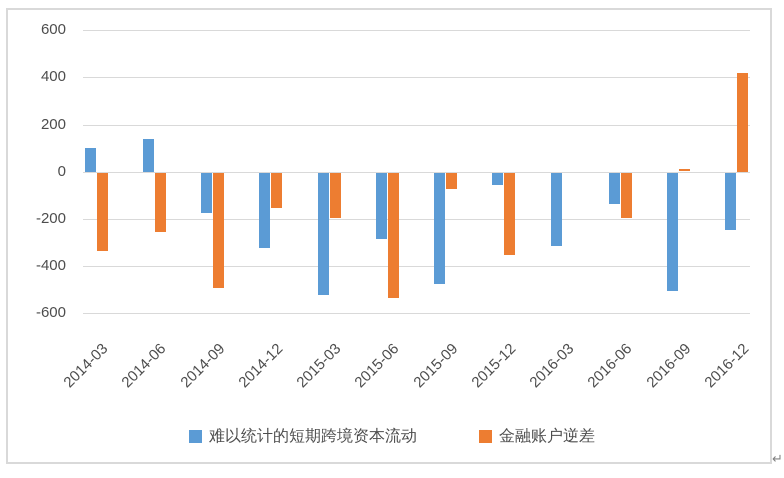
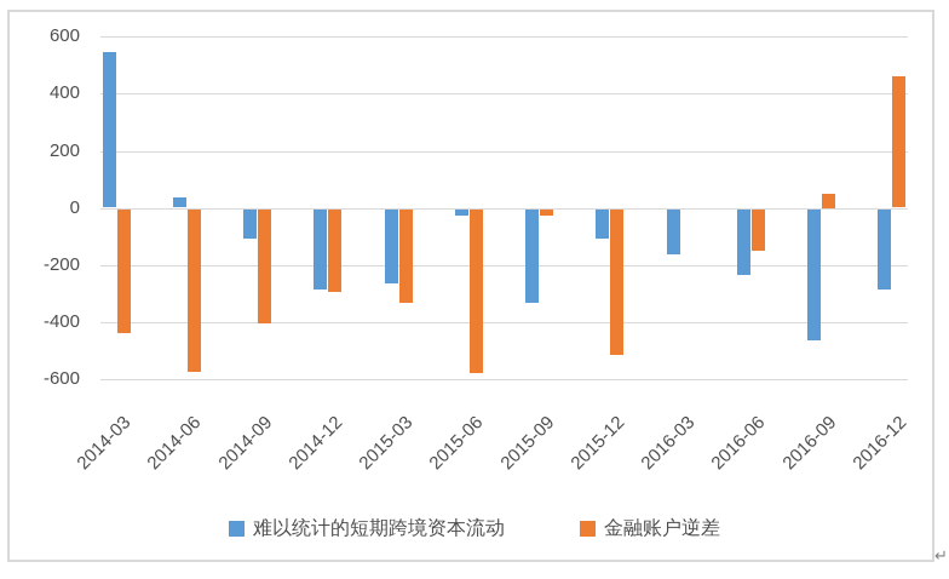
难以统计的短期跨境资本流动/2014-03: 100 -> 540
金融账户逆差/2014-03: -330 -> -440
难以统计的短期跨境资本流动/2014-06: 140 -> 40
金融账户逆差/2014-06: -250 -> -570
难以统计的短期跨境资本流动/2014-09: -170 -> -100
金融账户逆差/2014-09: -490 -> -400
难以统计的短期跨境资本流动/2014-12: -320 -> -280
金融账户逆差/2014-12: -150 -> -290
难以统计的短期跨境资本流动/2015-03: -520 -> -260
金融账户逆差/2015-03: -190 -> -320
难以统计的短期跨境资本流动/2015-06: -280 -> -20
金融账户逆差/2015-06: -530 -> -580
难以统计的短期跨境资本流动/2015-09: -470 -> -320
金融账户逆差/2015-09: -70 -> -20
难以统计的短期跨境资本流动/2015-12: -50 -> -100
金融账户逆差/2015-12: -350 -> -510
难以统计的短期跨境资本流动/2016-03: -310 -> -160
难以统计的短期跨境资本流动/2016-06: -130 -> -230
金融账户逆差/2016-06: -190 -> -140
难以统计的短期跨境资本流动/2016-09: -500 -> -460
金融账户逆差/2016-09: 10 -> 50
难以统计的短期跨境资本流动/2016-12: -240 -> -280
金融账户逆差/2016-12: 420 -> 460
